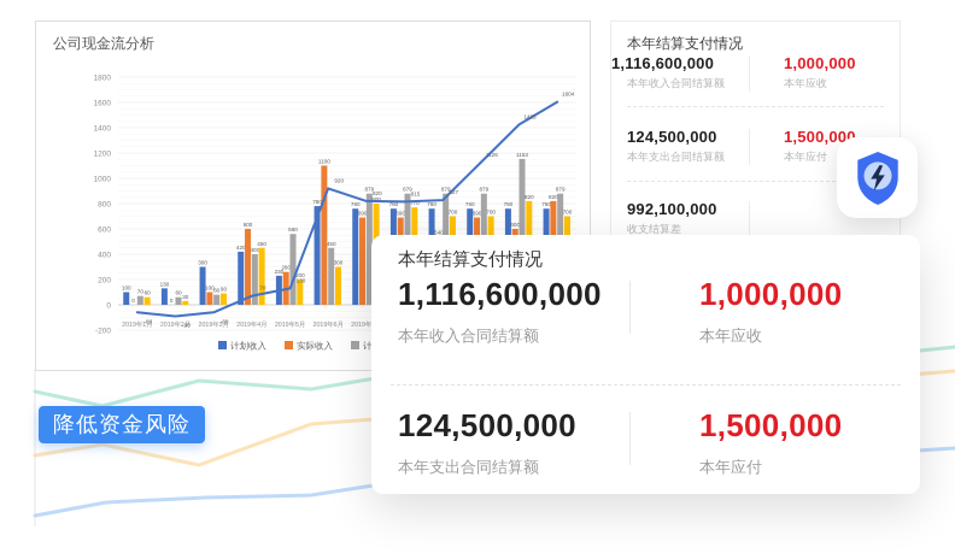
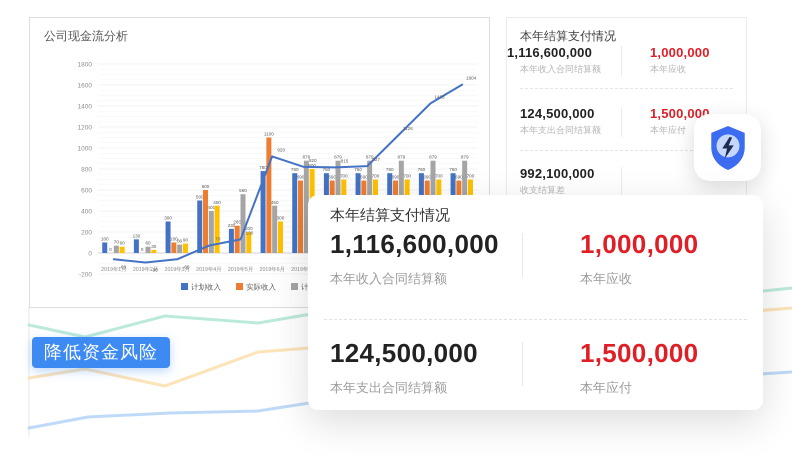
计划收入/2019年4月: 420 -> 500
实际支出/2019年8月: 770 -> 700
实际收入/2019年9月: 540 -> 690
实际收入/2019年11月: 600 -> 690
计划支出/2019年11月: 1153 -> 879
实际支出/2019年11月: 820 -> 700
实际收入/2019年12月: 820 -> 690
